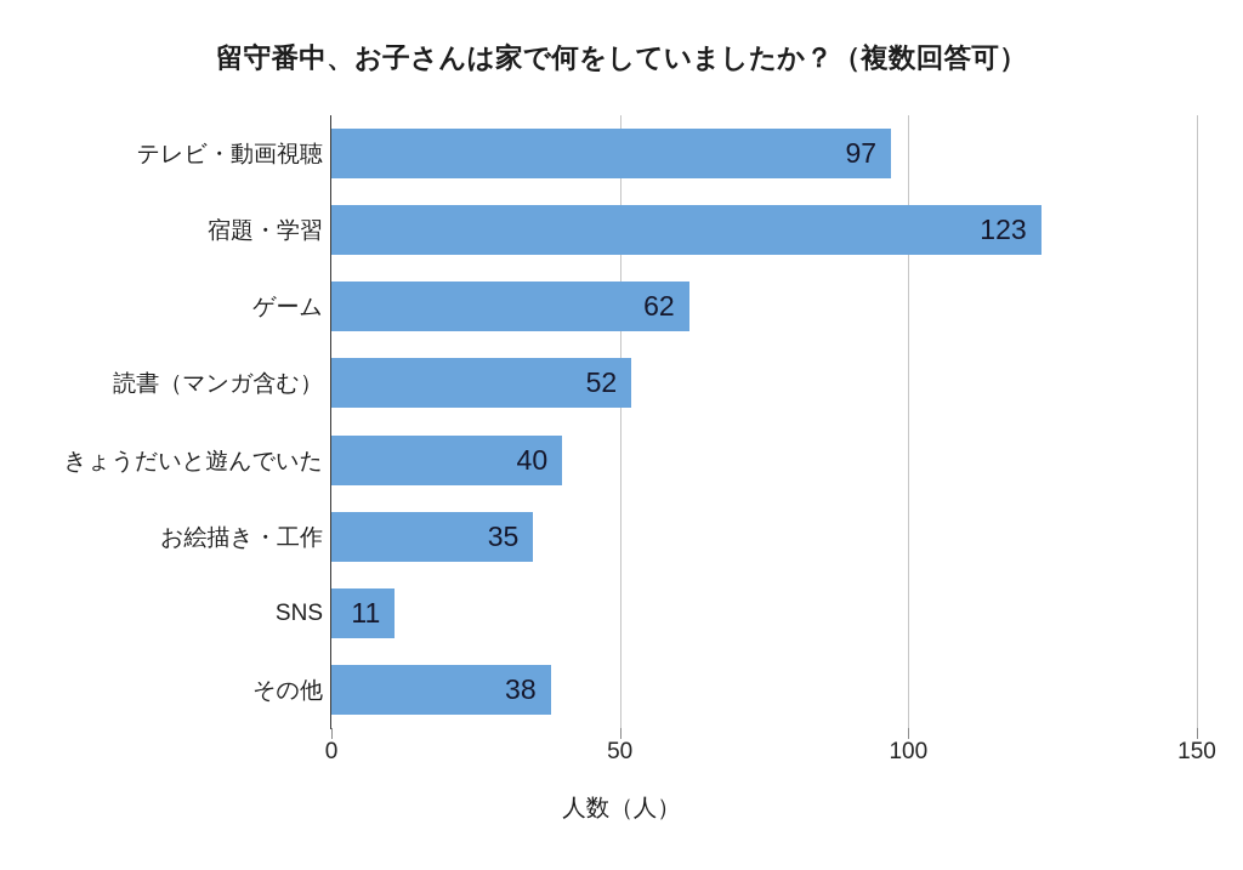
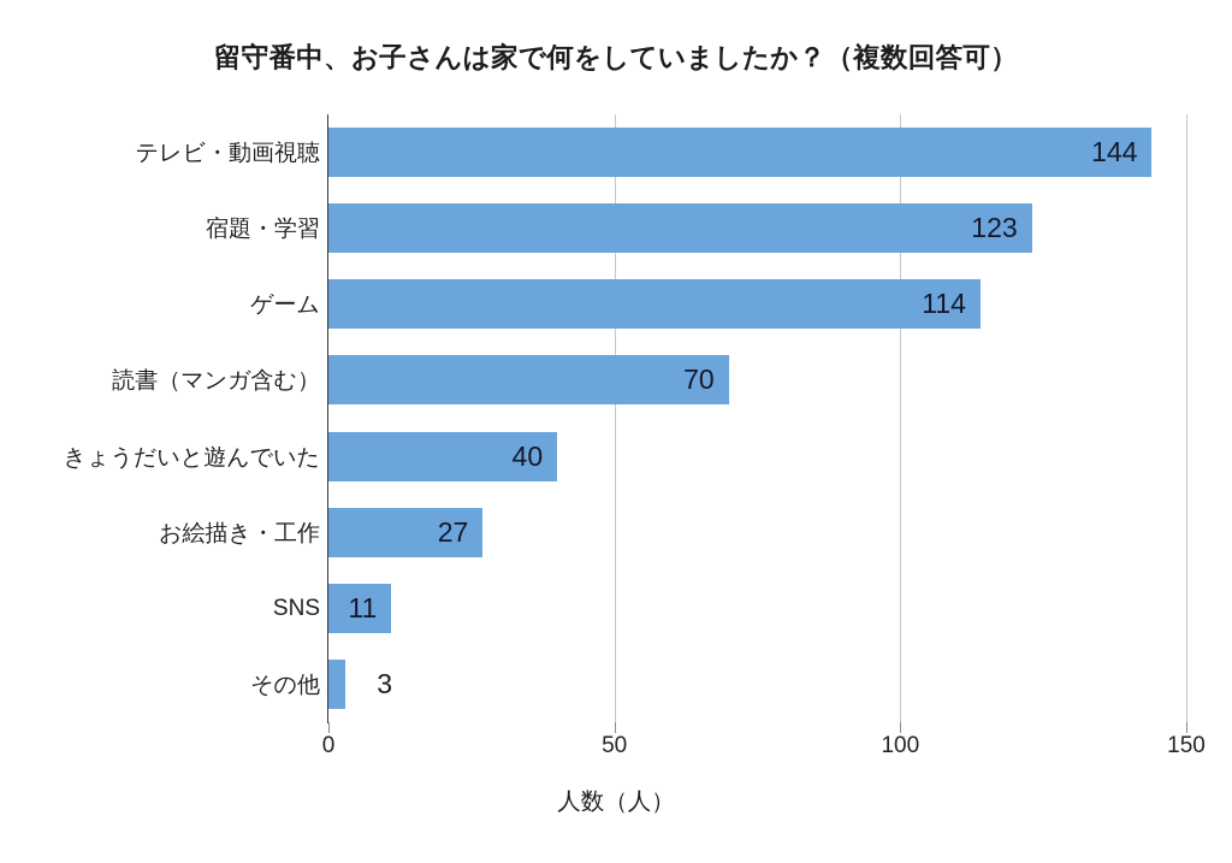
テレビ・動画視聴: 97 -> 144
ゲーム: 62 -> 114
読書（マンガ含む）: 52 -> 70
お絵描き・工作: 35 -> 27
その他: 38 -> 3
